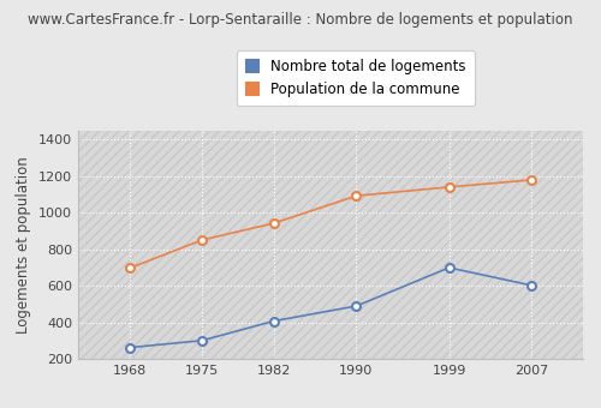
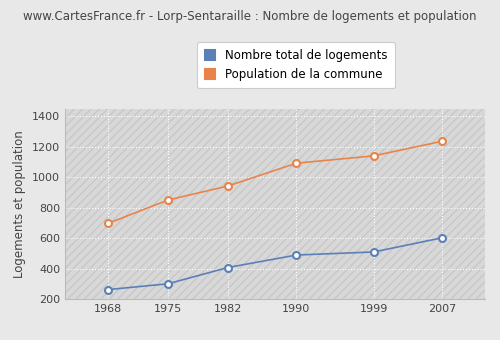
Nombre total de logements/1999: 700 -> 510
Population de la commune/2007: 1180 -> 1240
